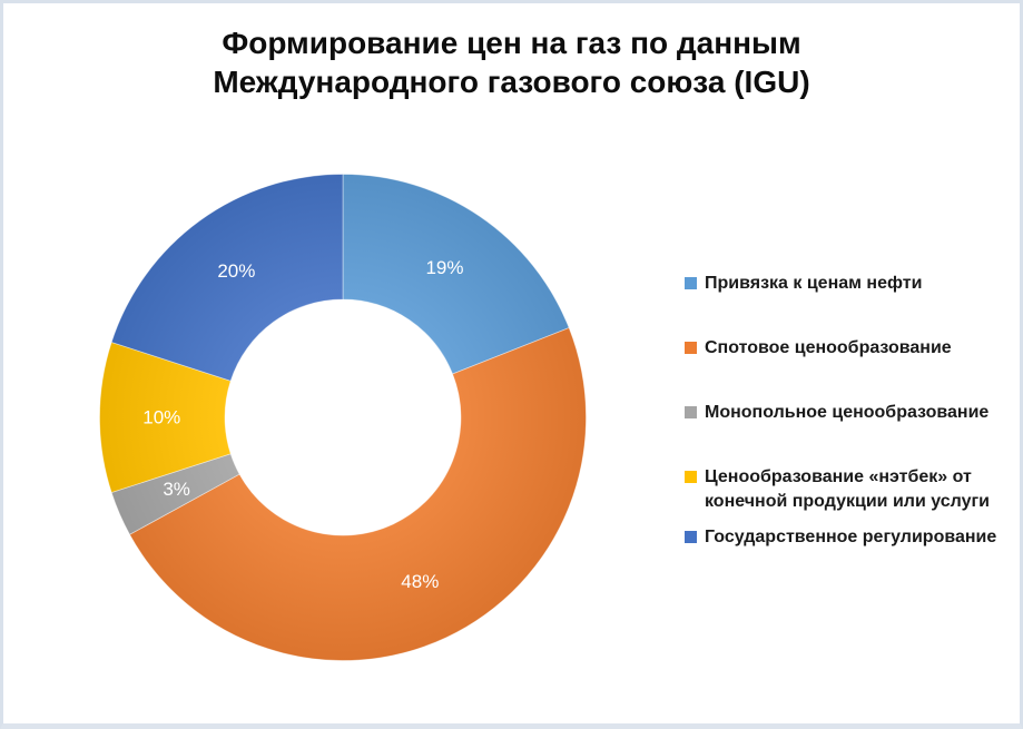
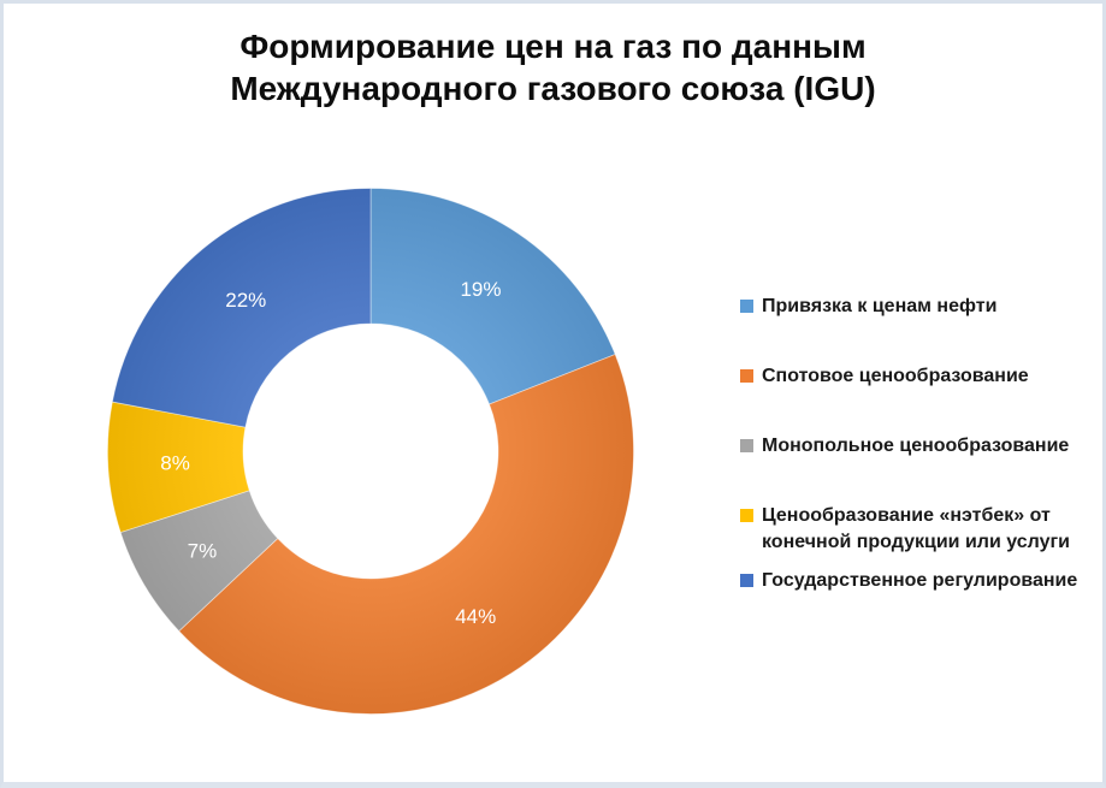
Спотовое ценообразование: 48% -> 44%
Монопольное ценообразование: 3% -> 7%
Ценообразование «нэтбек» от конечной продукции или услуги: 10% -> 8%
Государственное регулирование: 20% -> 22%
